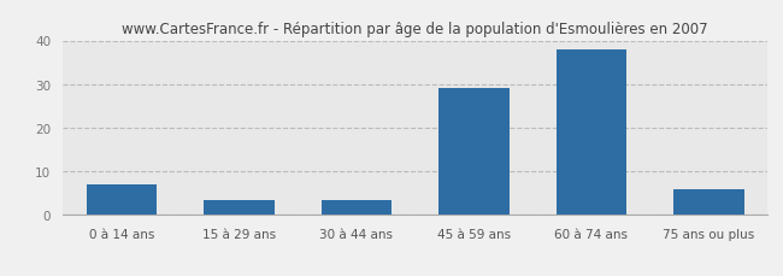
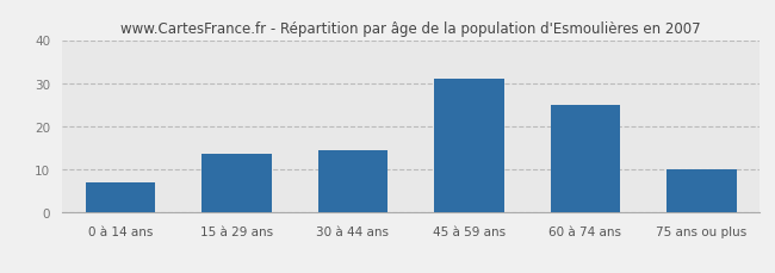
15 à 29 ans: 3.5 -> 13.5
30 à 44 ans: 3.5 -> 14.5
45 à 59 ans: 29.0 -> 31.0
60 à 74 ans: 38.0 -> 25.0
75 ans ou plus: 6.0 -> 10.0
